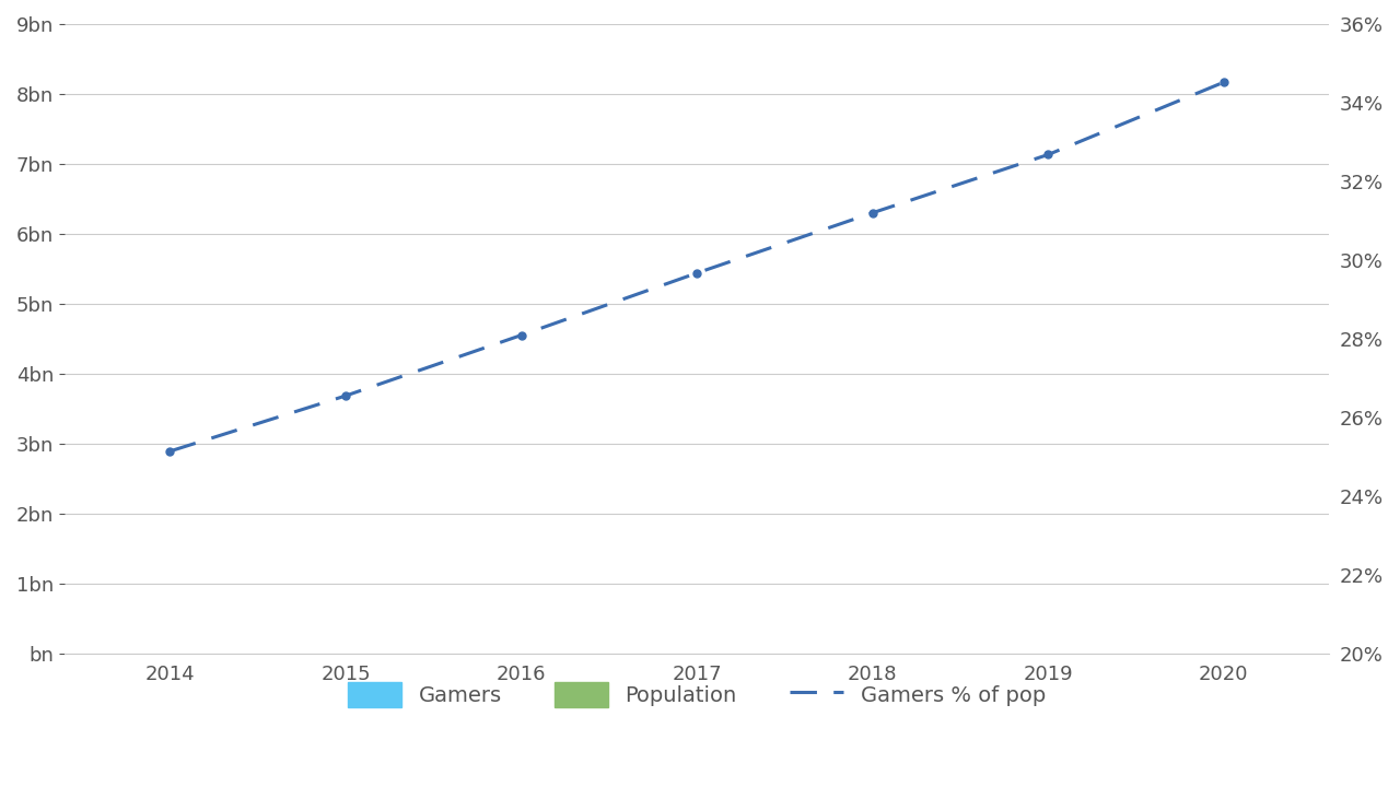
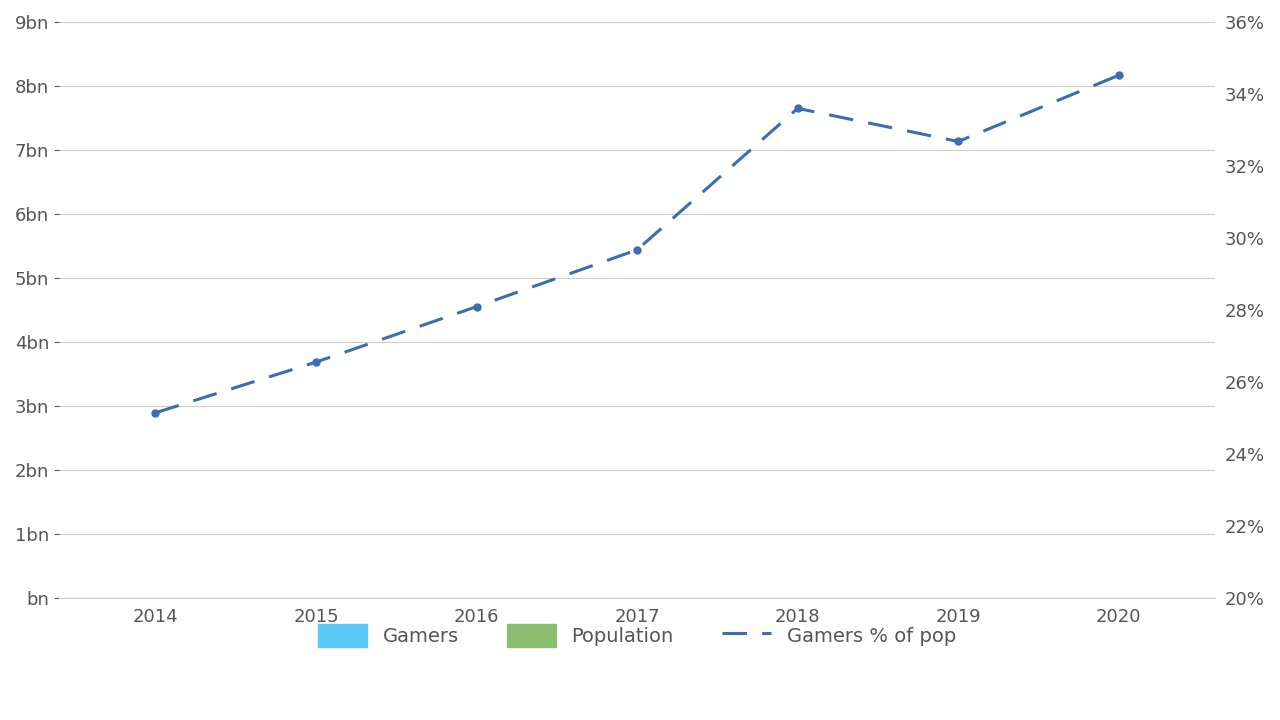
Gamers % of pop/2018: 31.20% -> 33.60%
